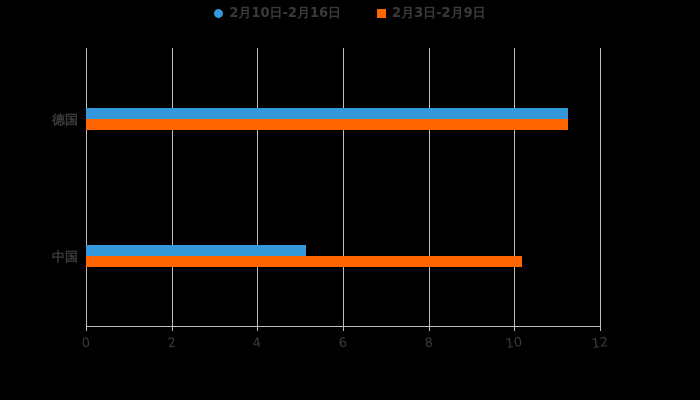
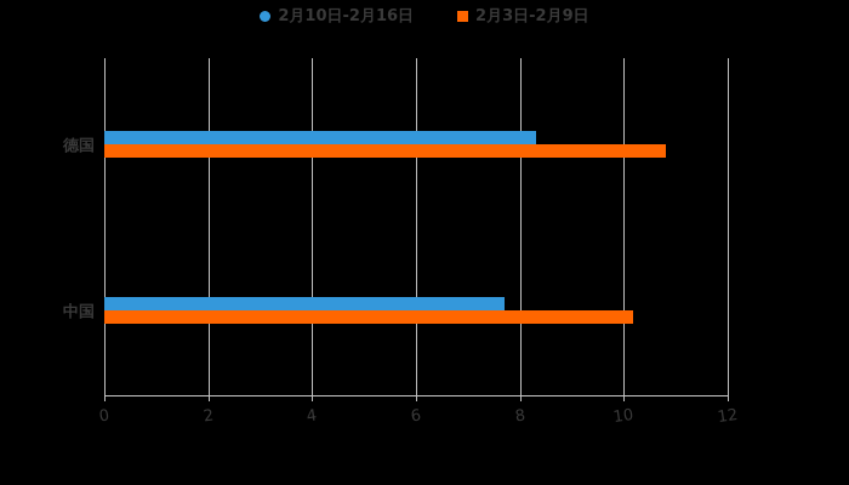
2月10日-2月16日/德国: 11.2 -> 8.3
2月3日-2月9日/德国: 11.2 -> 10.8
2月10日-2月16日/中国: 5.1 -> 7.7
